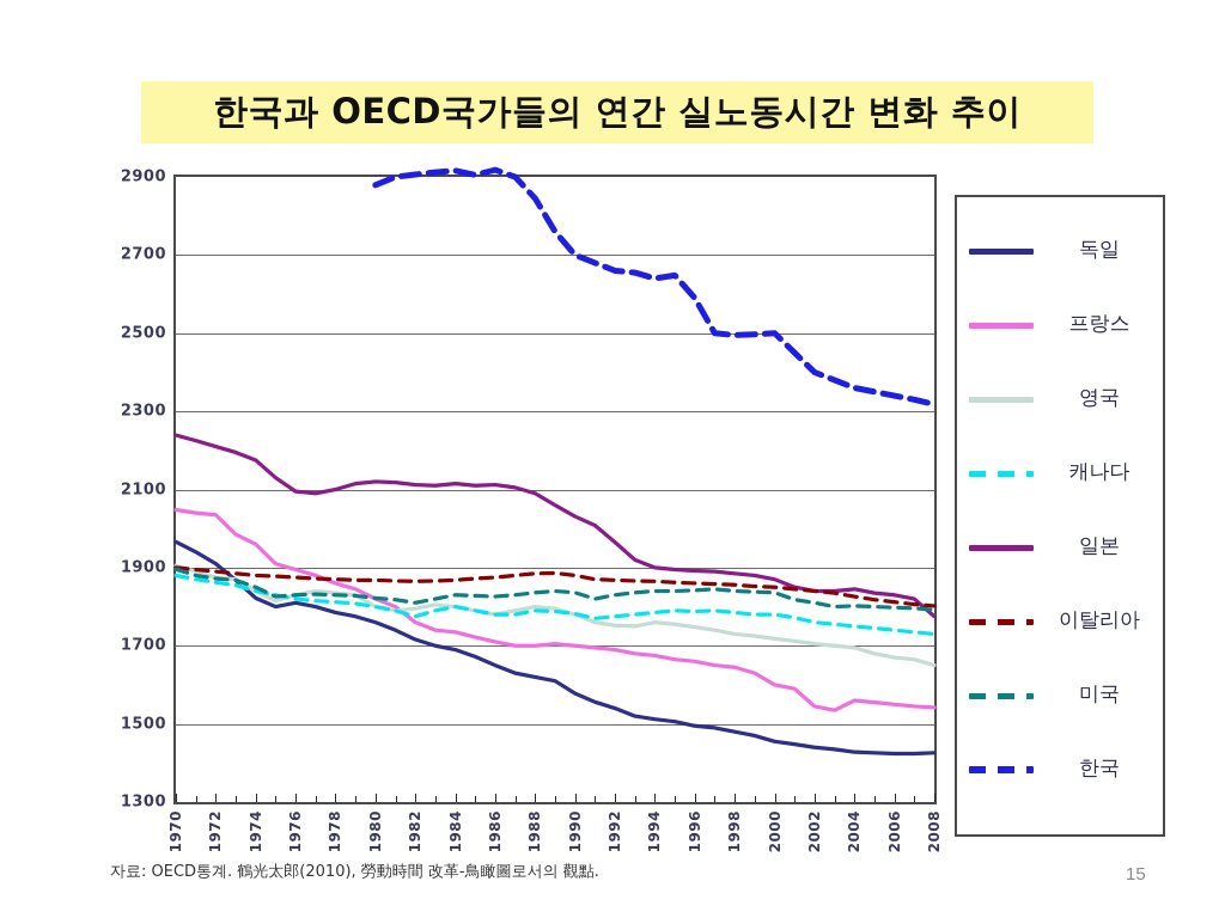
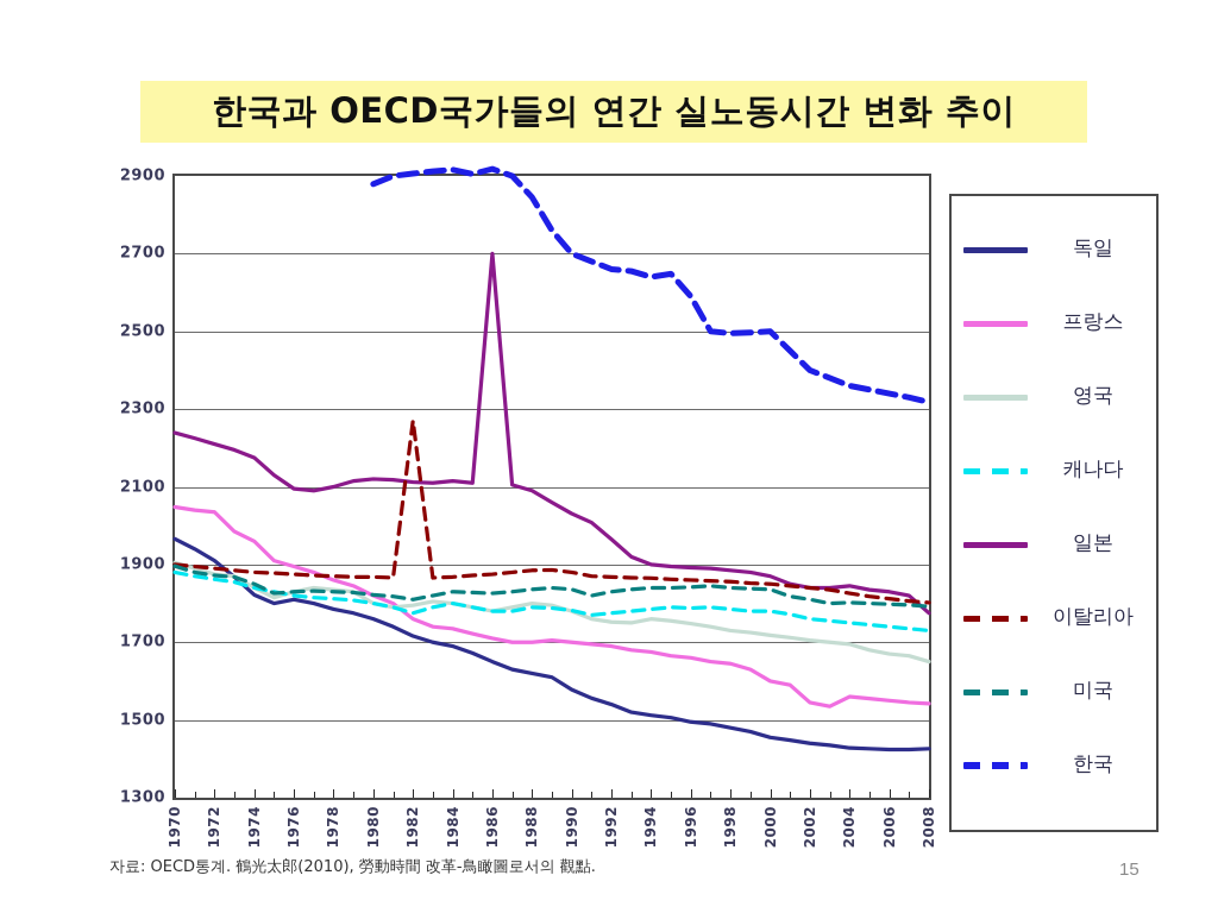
이탈리아/1982: 1860 -> 2270
일본/1986: 2110 -> 2700
